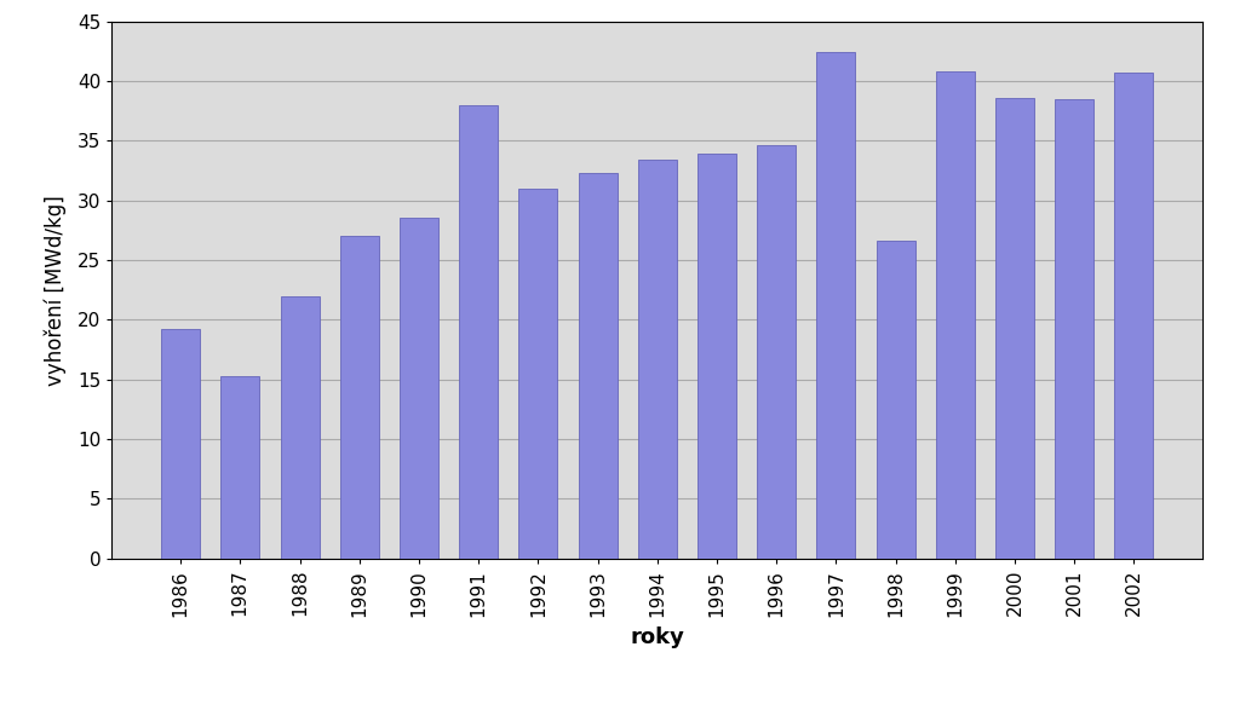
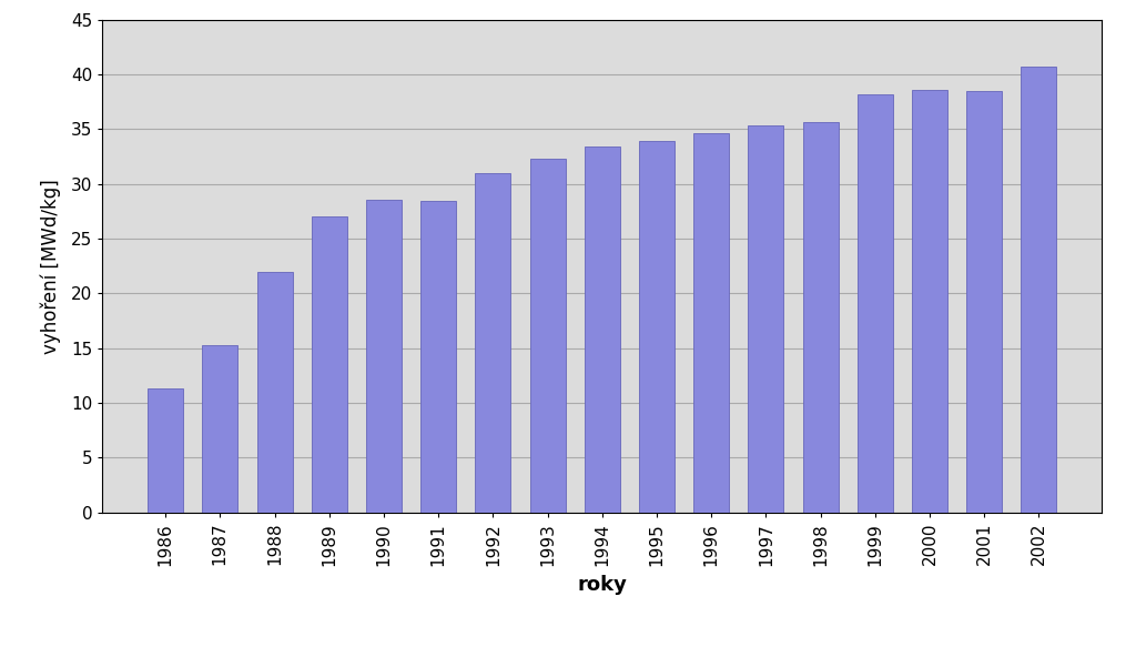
1986: 19.2 -> 11.3
1991: 38.0 -> 28.5
1997: 42.4 -> 35.3
1998: 26.6 -> 35.7
1999: 40.8 -> 38.2
